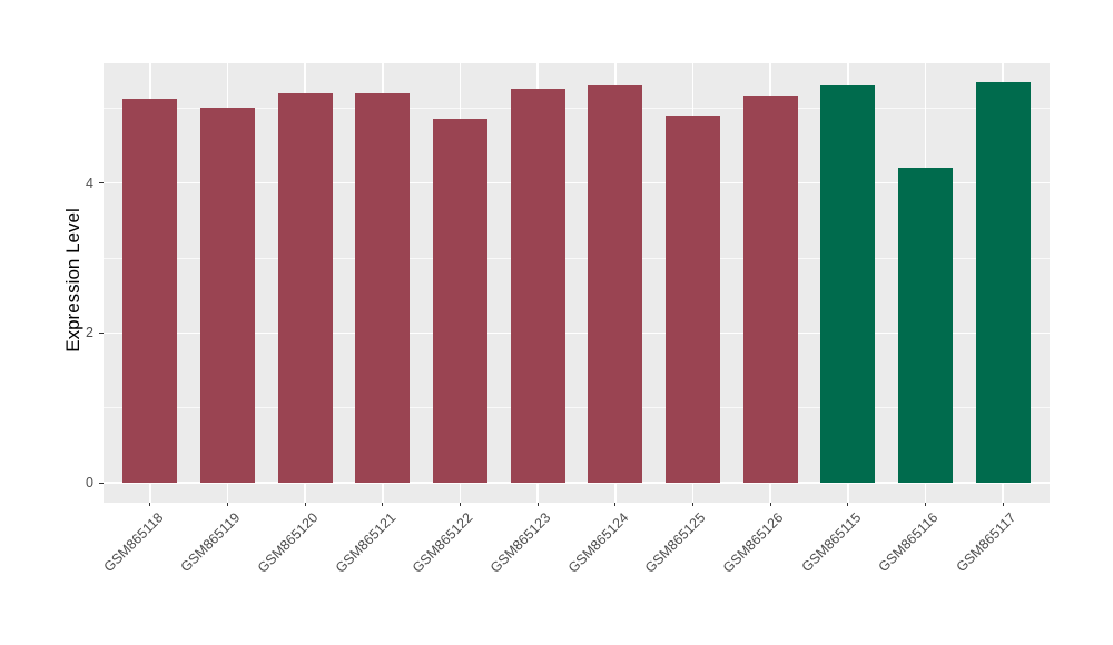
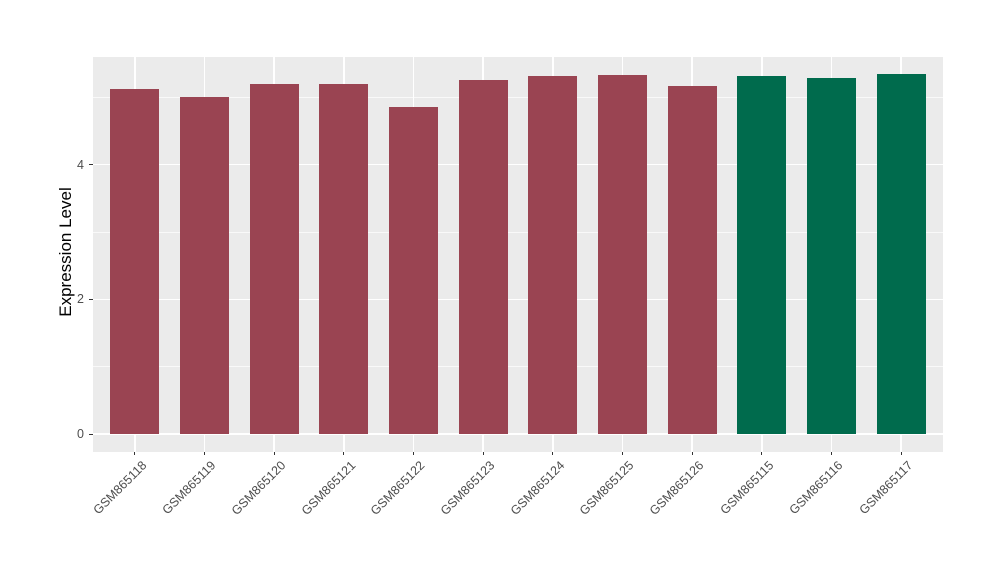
GSM865125: 4.9 -> 5.3
GSM865116: 4.2 -> 5.3
